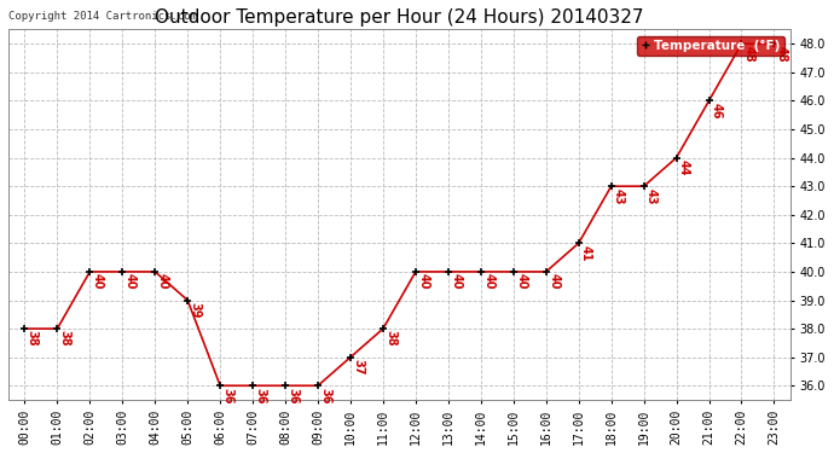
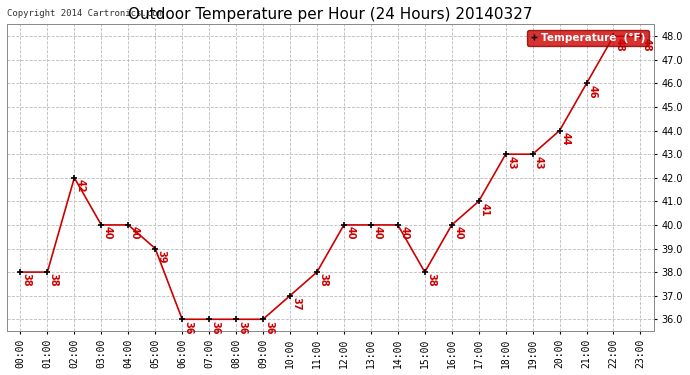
02:00: 40 -> 42
15:00: 40 -> 38
